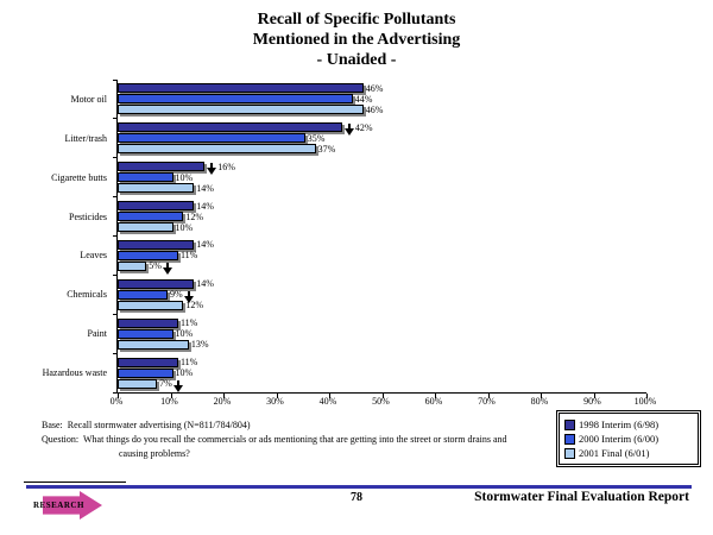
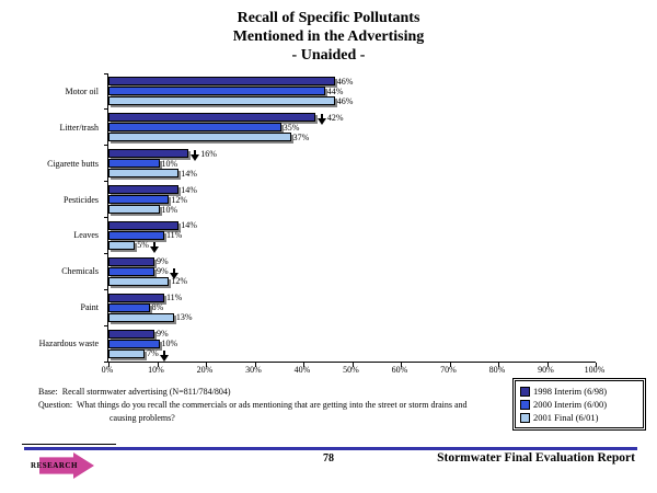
1998 Interim (6/98)/Chemicals: 14% -> 9%
2000 Interim (6/00)/Paint: 10% -> 8%
1998 Interim (6/98)/Hazardous waste: 11% -> 9%
